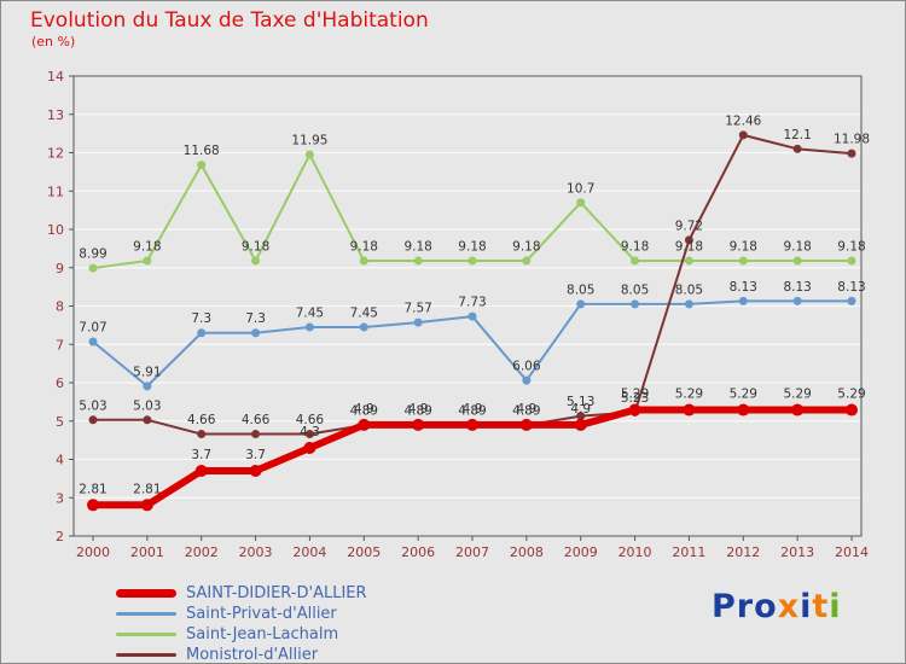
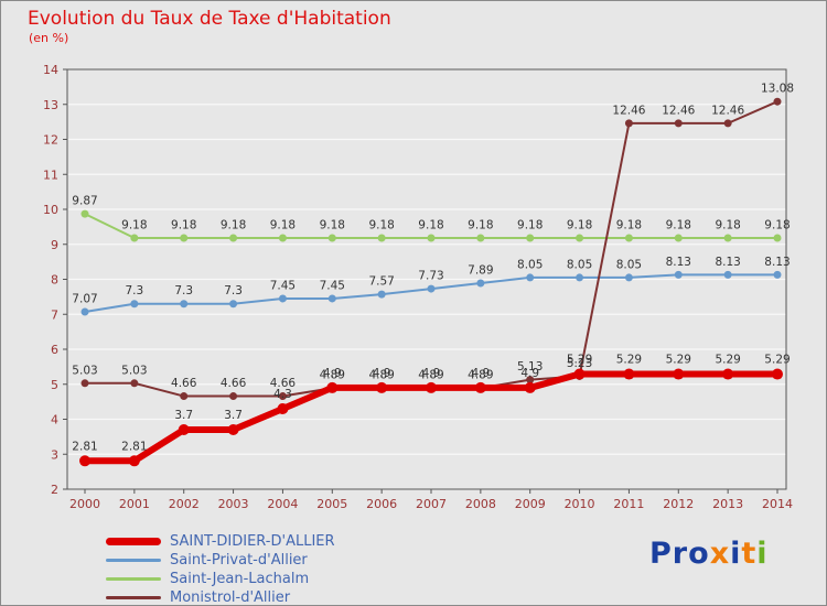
Saint-Jean-Lachalm/2000: 8.99 -> 9.87
Saint-Privat-d'Allier/2001: 5.91 -> 7.3
Saint-Jean-Lachalm/2002: 11.68 -> 9.18
Saint-Jean-Lachalm/2004: 11.95 -> 9.18
Saint-Privat-d'Allier/2008: 6.06 -> 7.89
Saint-Jean-Lachalm/2009: 10.7 -> 9.18
Monistrol-d'Allier/2011: 9.72 -> 12.46
Monistrol-d'Allier/2013: 12.1 -> 12.46
Monistrol-d'Allier/2014: 11.98 -> 13.08
